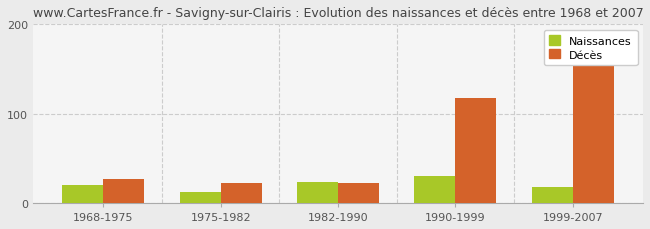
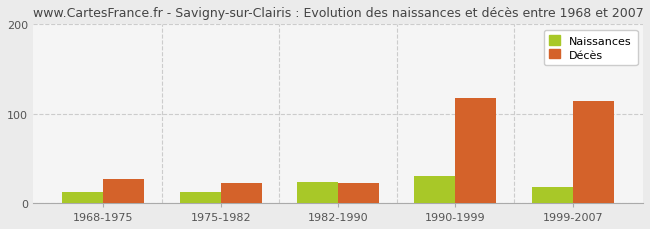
Naissances/1968-1975: 20 -> 12
Décès/1999-2007: 155 -> 114
